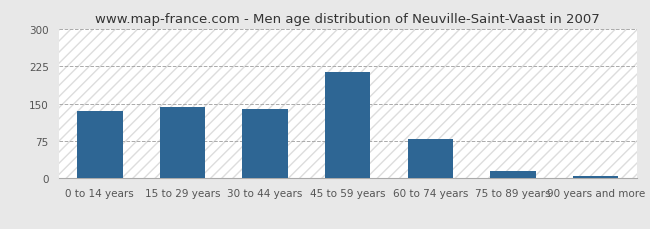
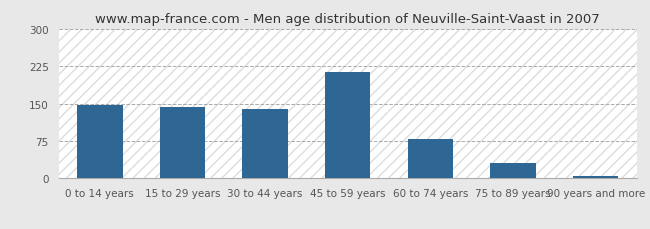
0 to 14 years: 135 -> 148
75 to 89 years: 15 -> 30
